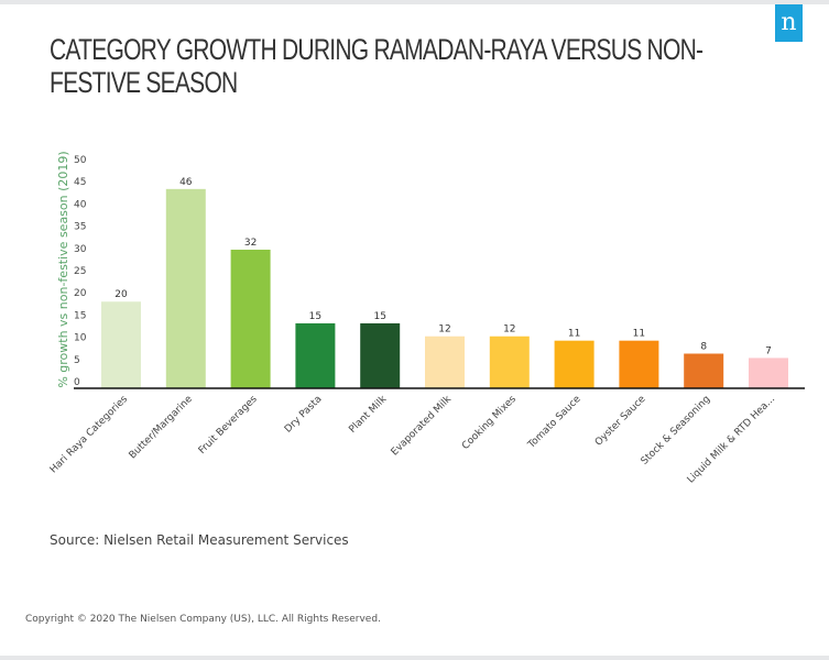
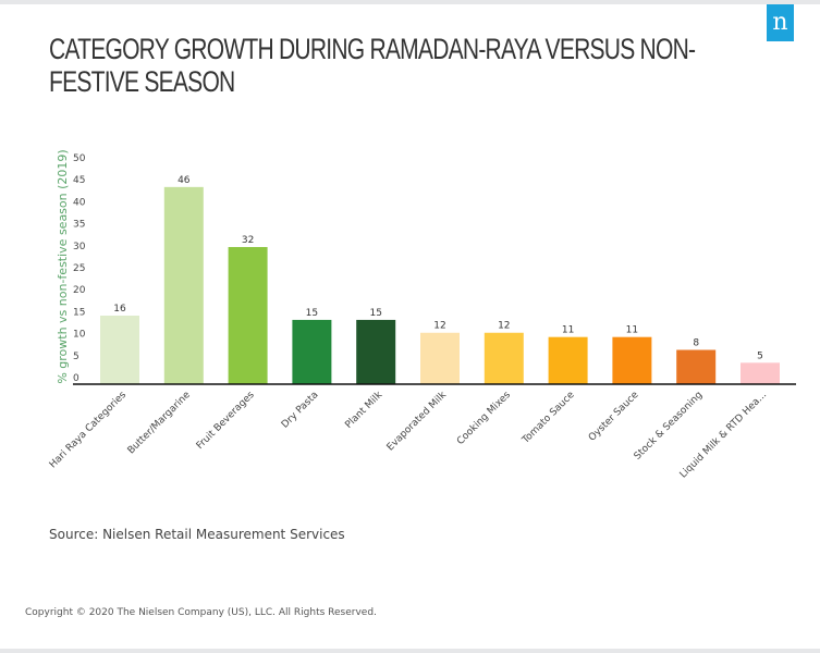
Hari Raya Categories: 20 -> 16
Liquid Milk & RTD Hea...: 7 -> 5
